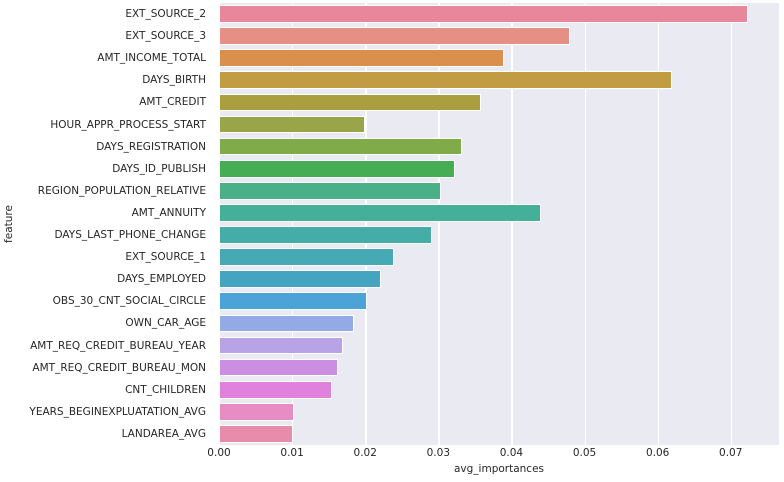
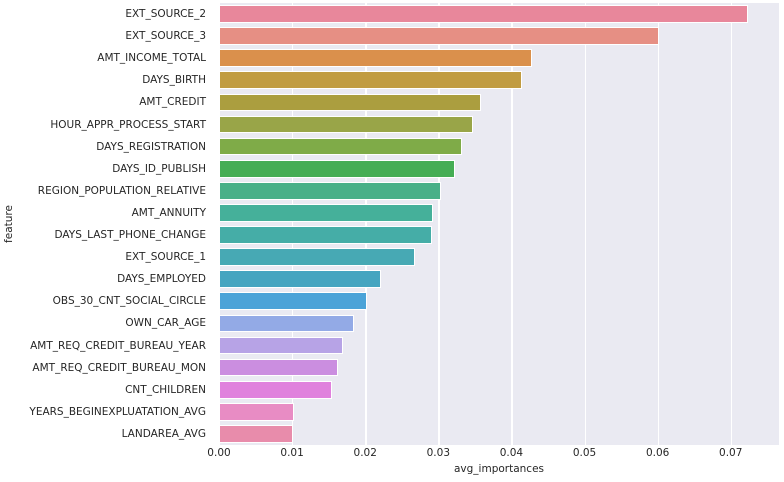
EXT_SOURCE_3: 0.048 -> 0.060
AMT_INCOME_TOTAL: 0.039 -> 0.043
DAYS_BIRTH: 0.062 -> 0.041
HOUR_APPR_PROCESS_START: 0.020 -> 0.035
AMT_ANNUITY: 0.044 -> 0.029
EXT_SOURCE_1: 0.024 -> 0.027
